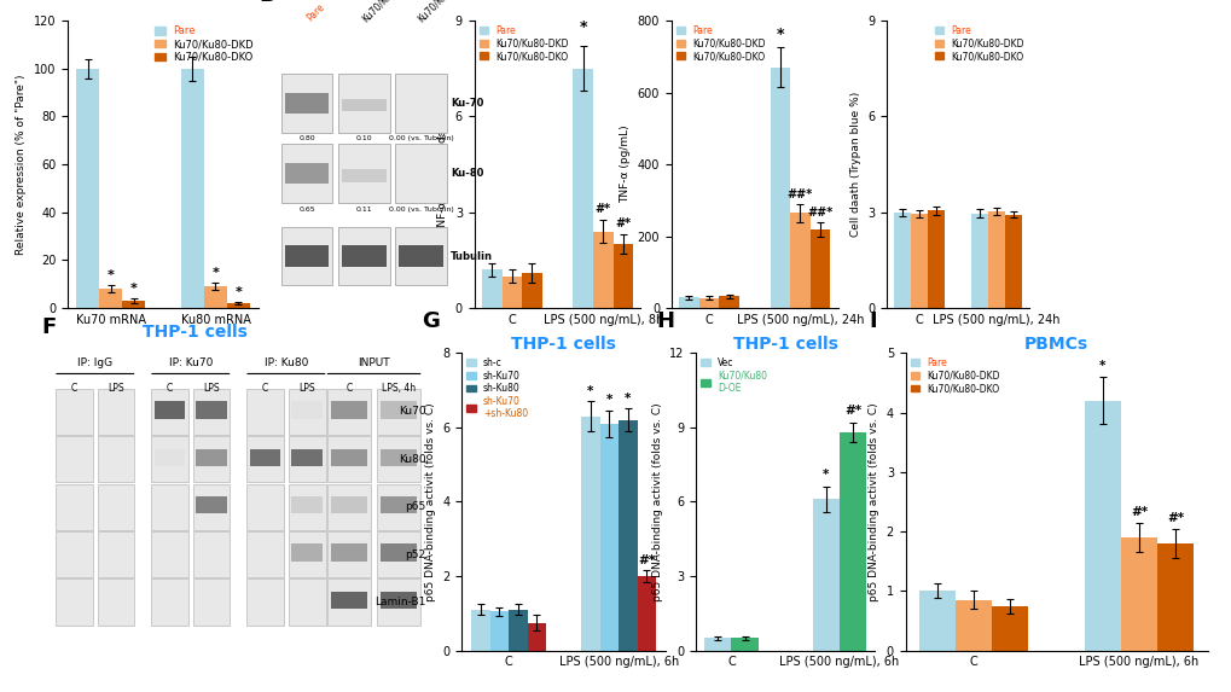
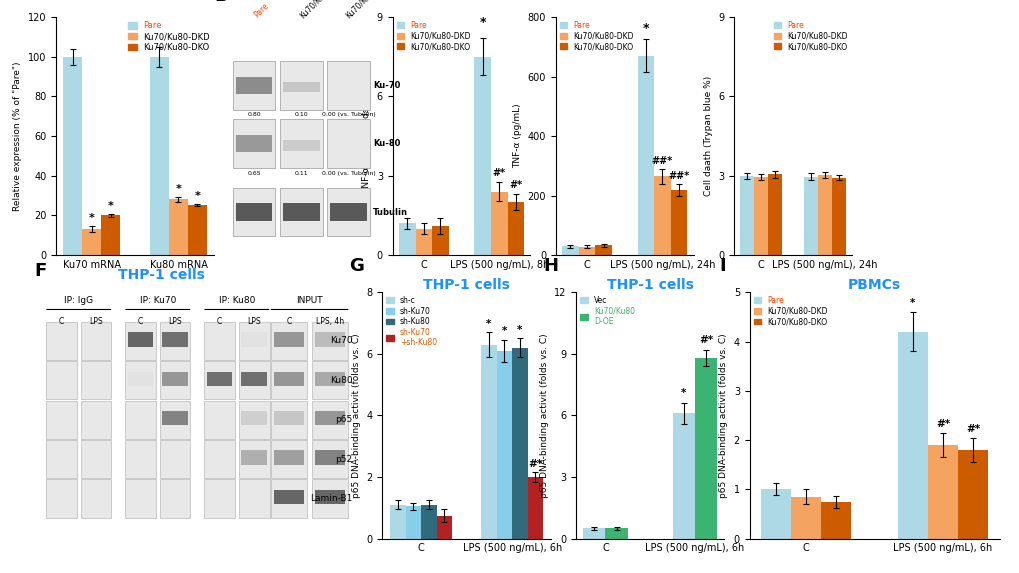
Ku70/Ku80-DKD/Ku70 mRNA: 8 -> 13
Ku70/Ku80-DKO/Ku70 mRNA: 3 -> 20
Ku70/Ku80-DKD/Ku80 mRNA: 9 -> 28
Ku70/Ku80-DKO/Ku80 mRNA: 2 -> 25
